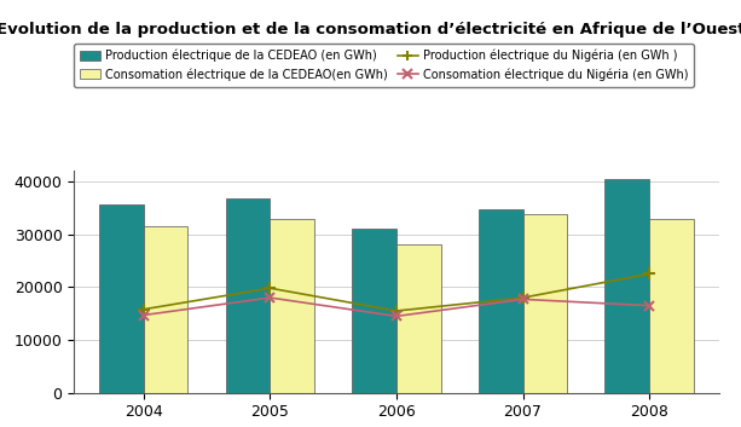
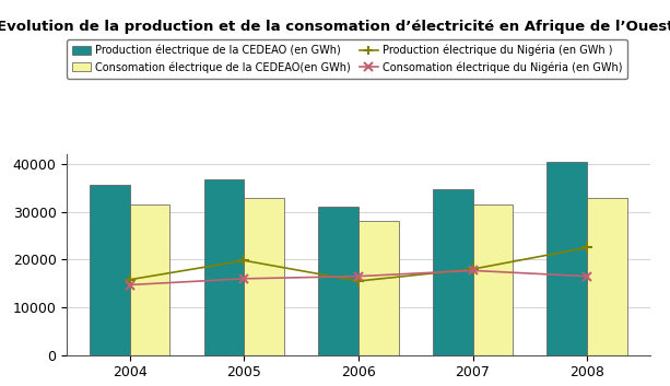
Consomation électrique du Nigéria (en GWh)/2005: 18000 -> 16000
Consomation électrique du Nigéria (en GWh)/2006: 14500 -> 16500
Consomation électrique de la CEDEAO(en GWh)/2007: 33700 -> 31500
